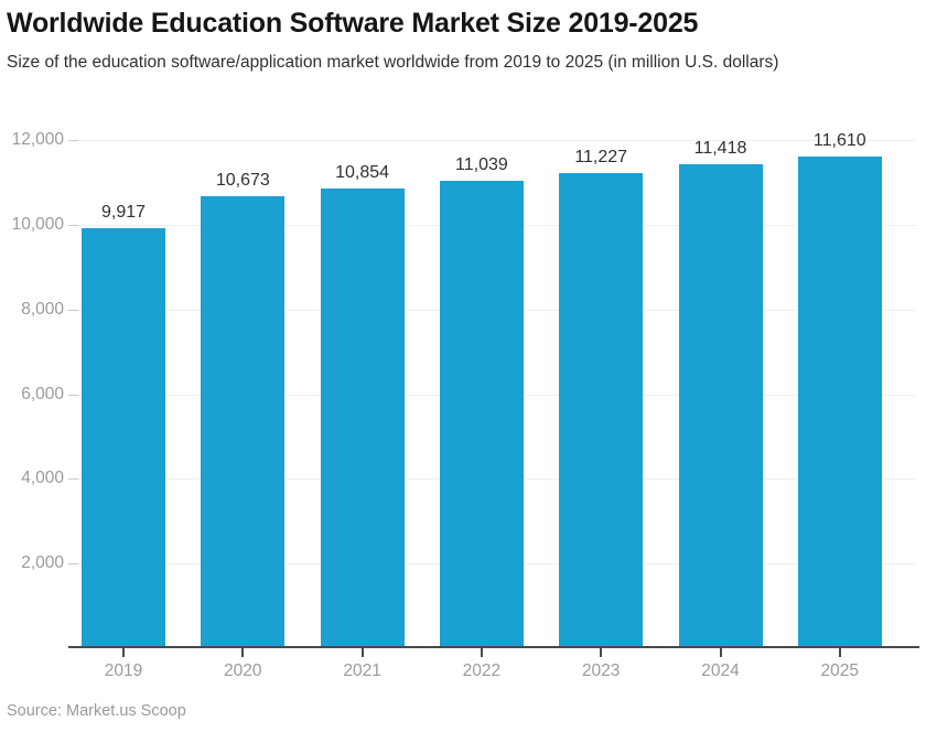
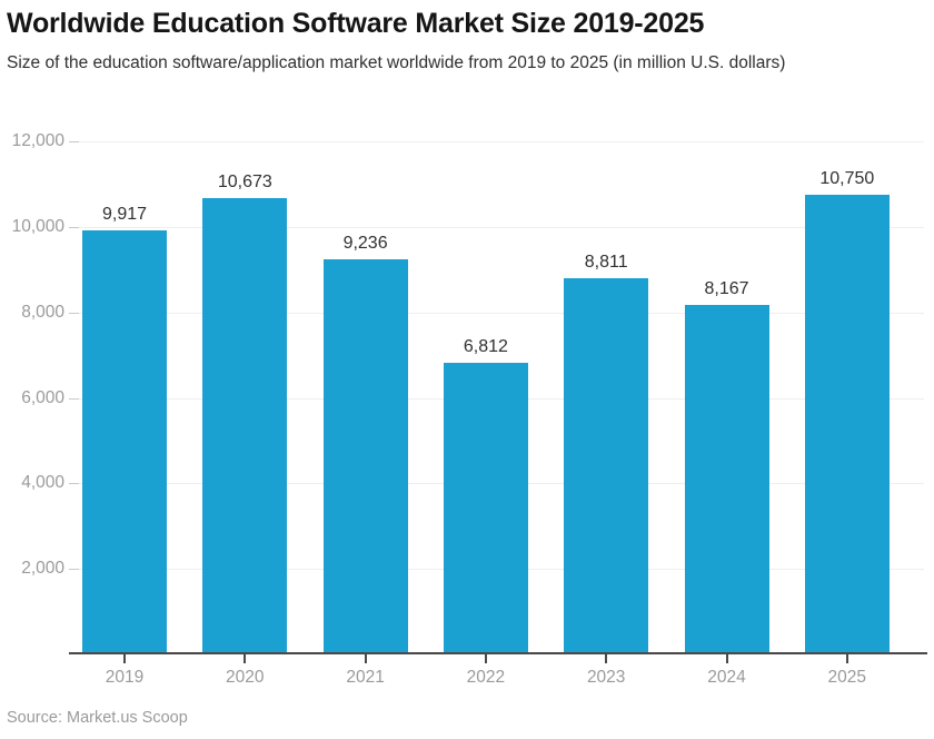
2021: 10,854 -> 9,236
2022: 11,039 -> 6,812
2023: 11,227 -> 8,811
2024: 11,418 -> 8,167
2025: 11,610 -> 10,750
